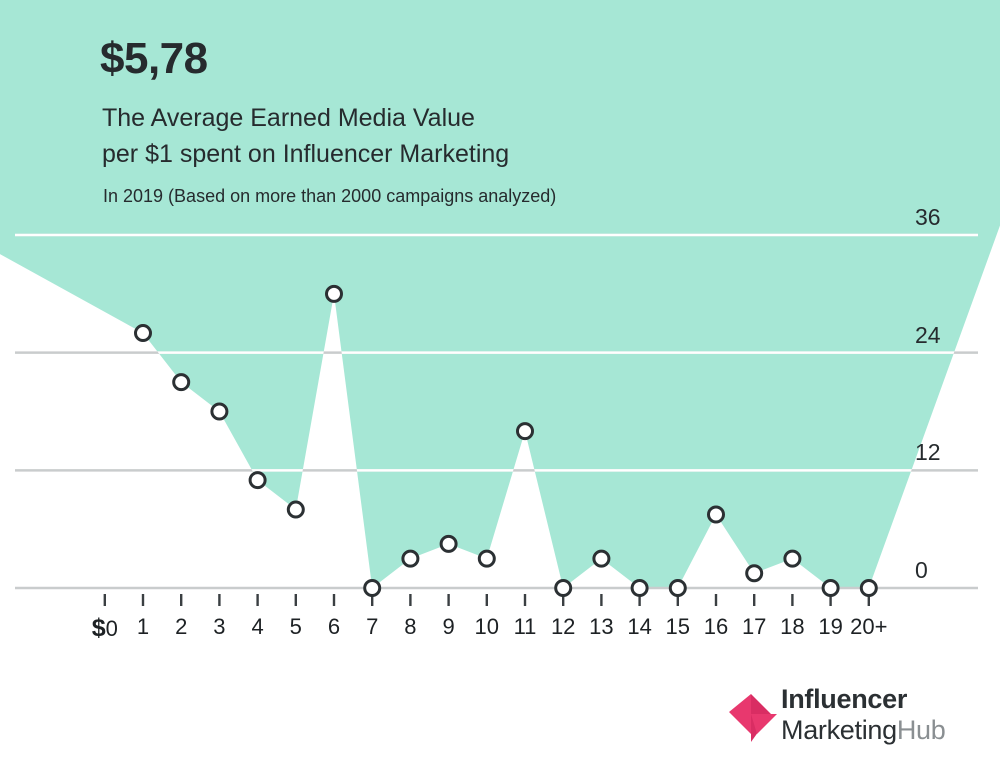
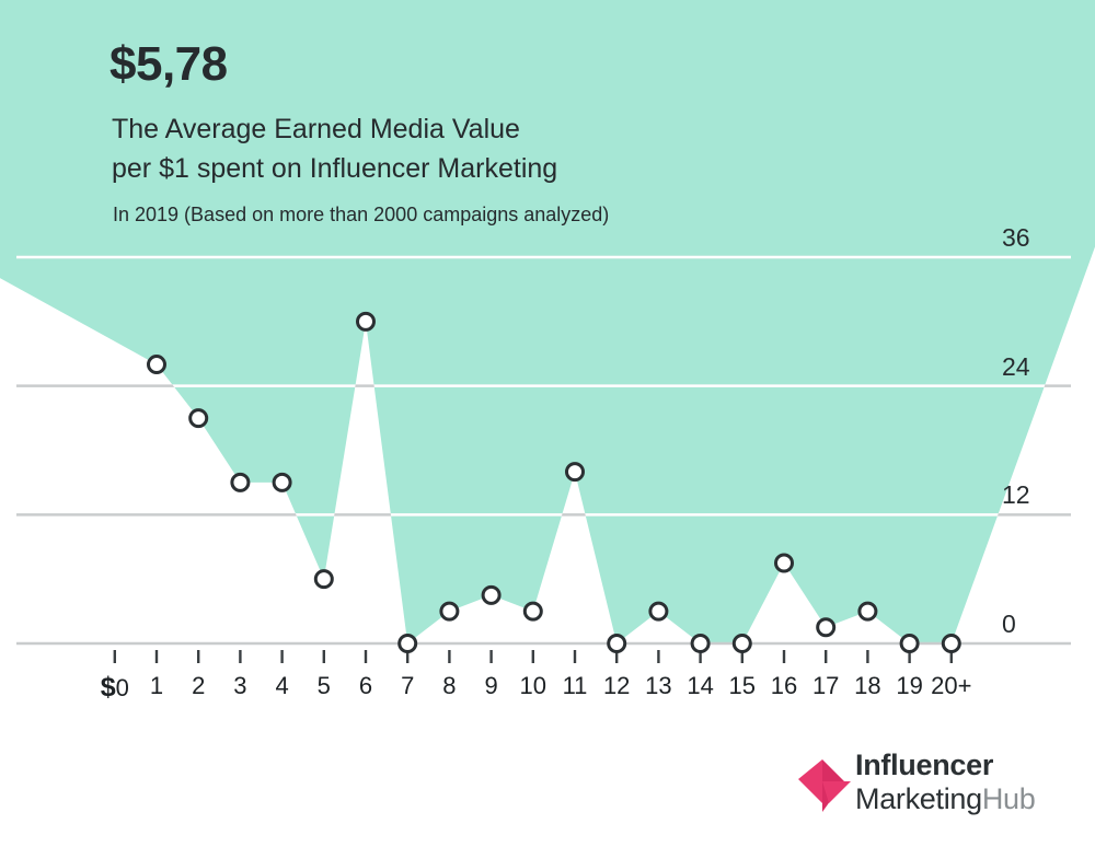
3: 18 -> 15
4: 11 -> 15
5: 8 -> 6
